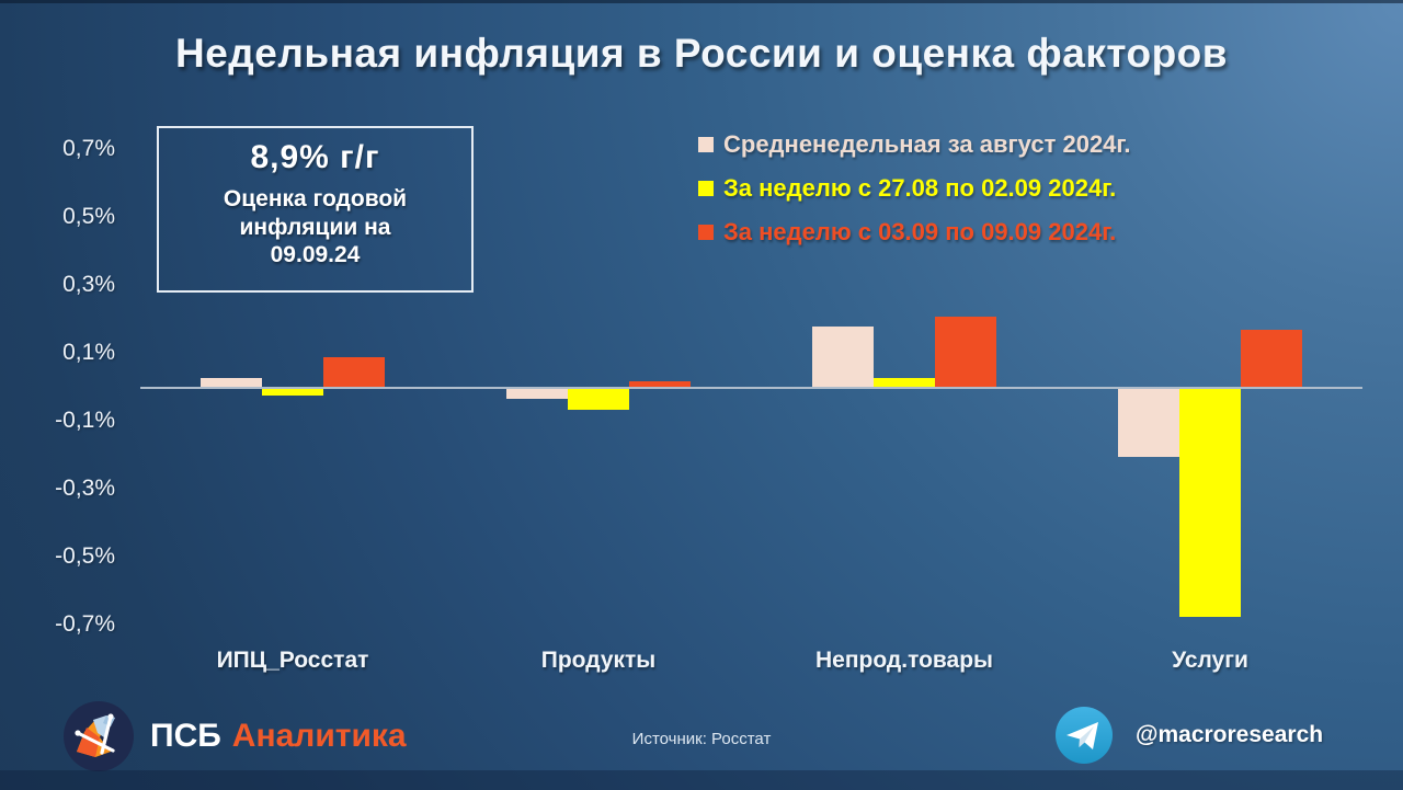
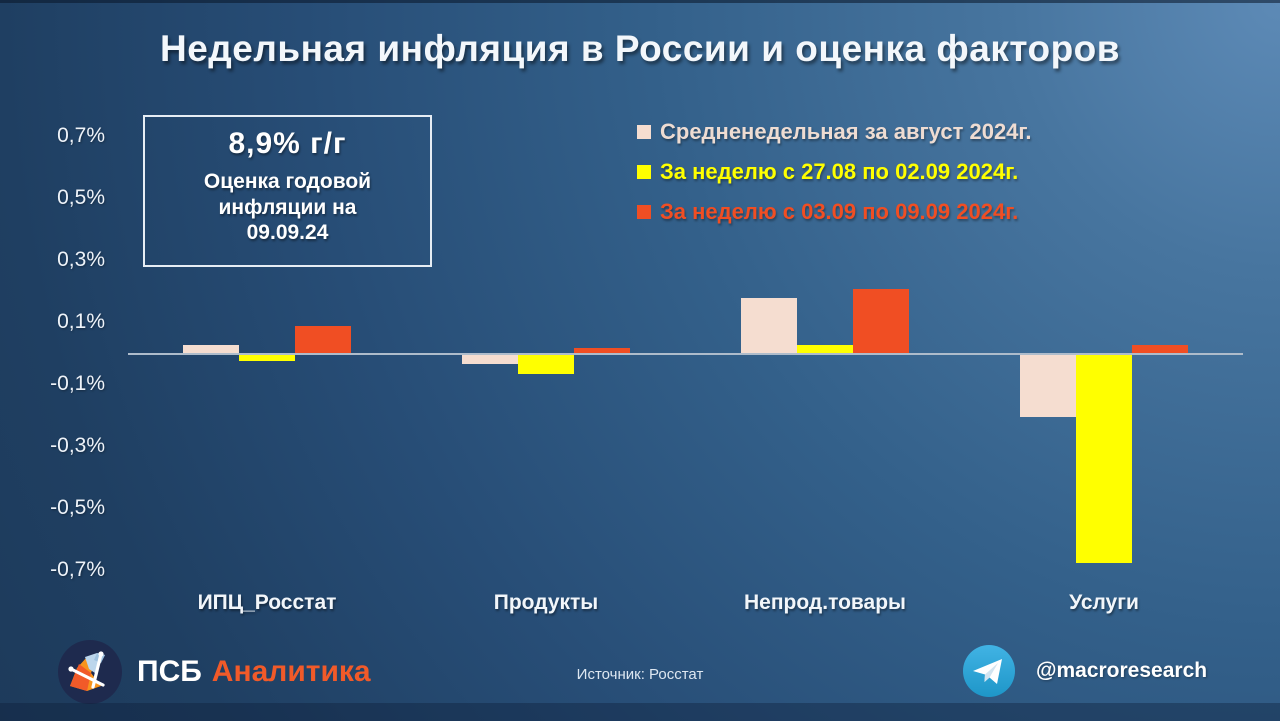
За неделю с 03.09 по 09.09 2024г./Услуги: 0,17% -> 0,03%
